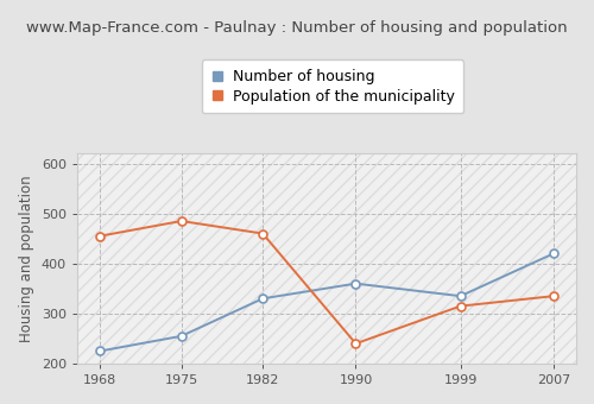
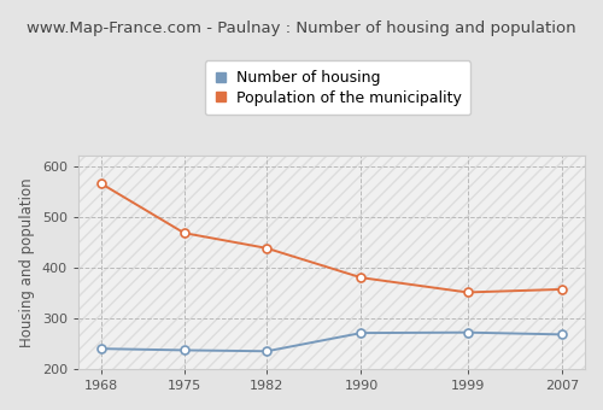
Number of housing/1968: 225 -> 240
Population of the municipality/1968: 455 -> 565
Number of housing/1975: 255 -> 237
Population of the municipality/1975: 485 -> 468
Number of housing/1982: 330 -> 235
Population of the municipality/1982: 460 -> 438
Number of housing/1990: 360 -> 271
Population of the municipality/1990: 240 -> 380
Number of housing/1999: 335 -> 272
Population of the municipality/1999: 315 -> 351
Number of housing/2007: 420 -> 268
Population of the municipality/2007: 335 -> 357
